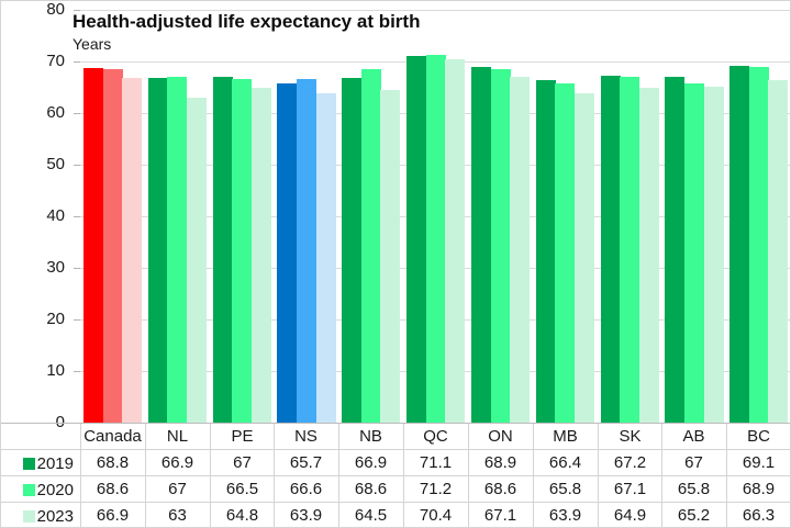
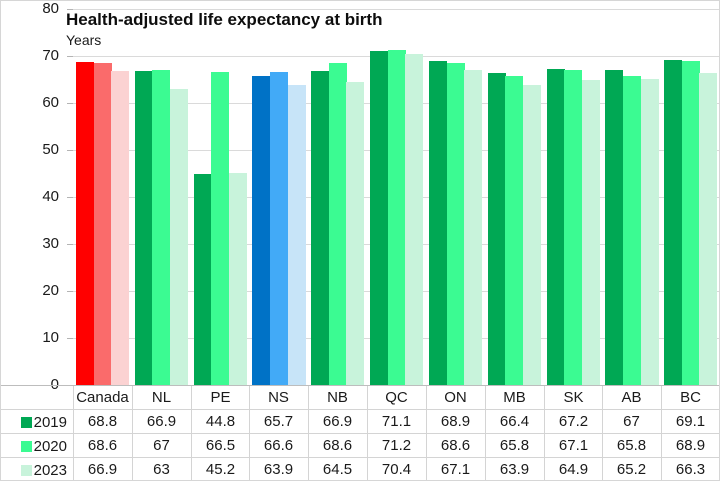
2019/PE: 67 -> 44.8
2023/PE: 64.8 -> 45.2
